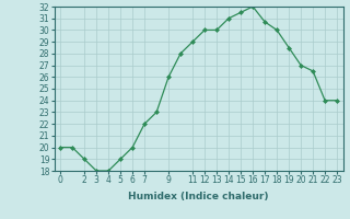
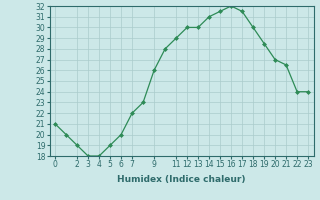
0: 20.0 -> 21.0
17: 30.7 -> 31.5
